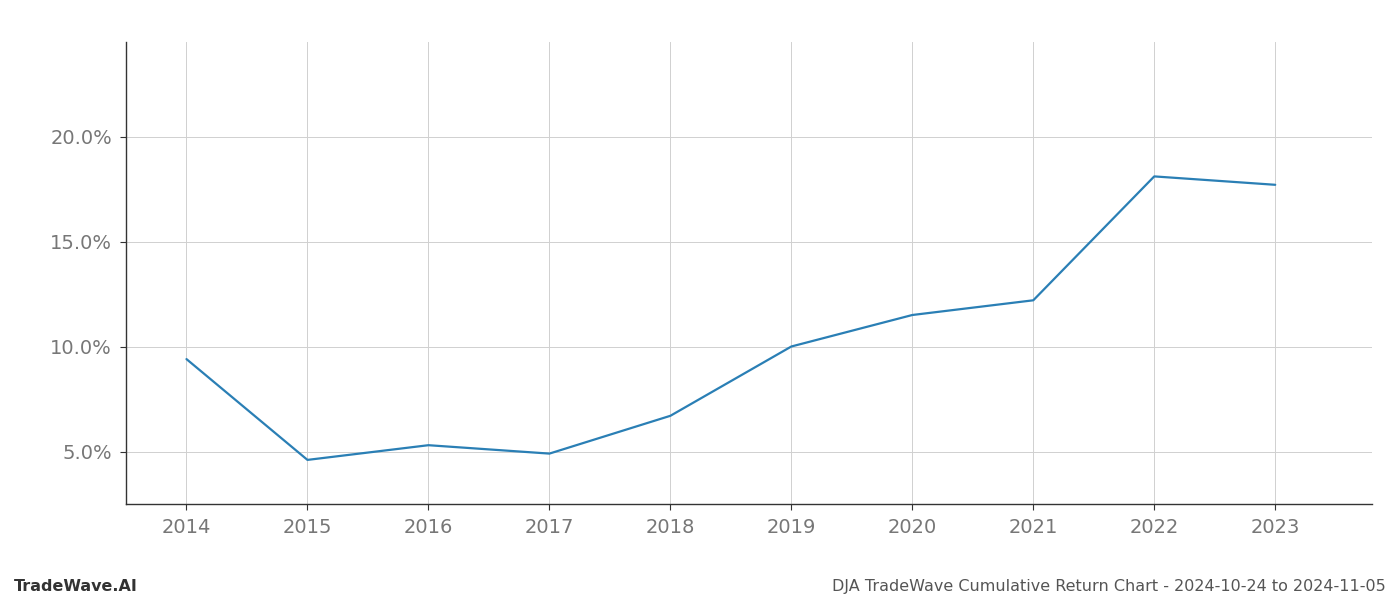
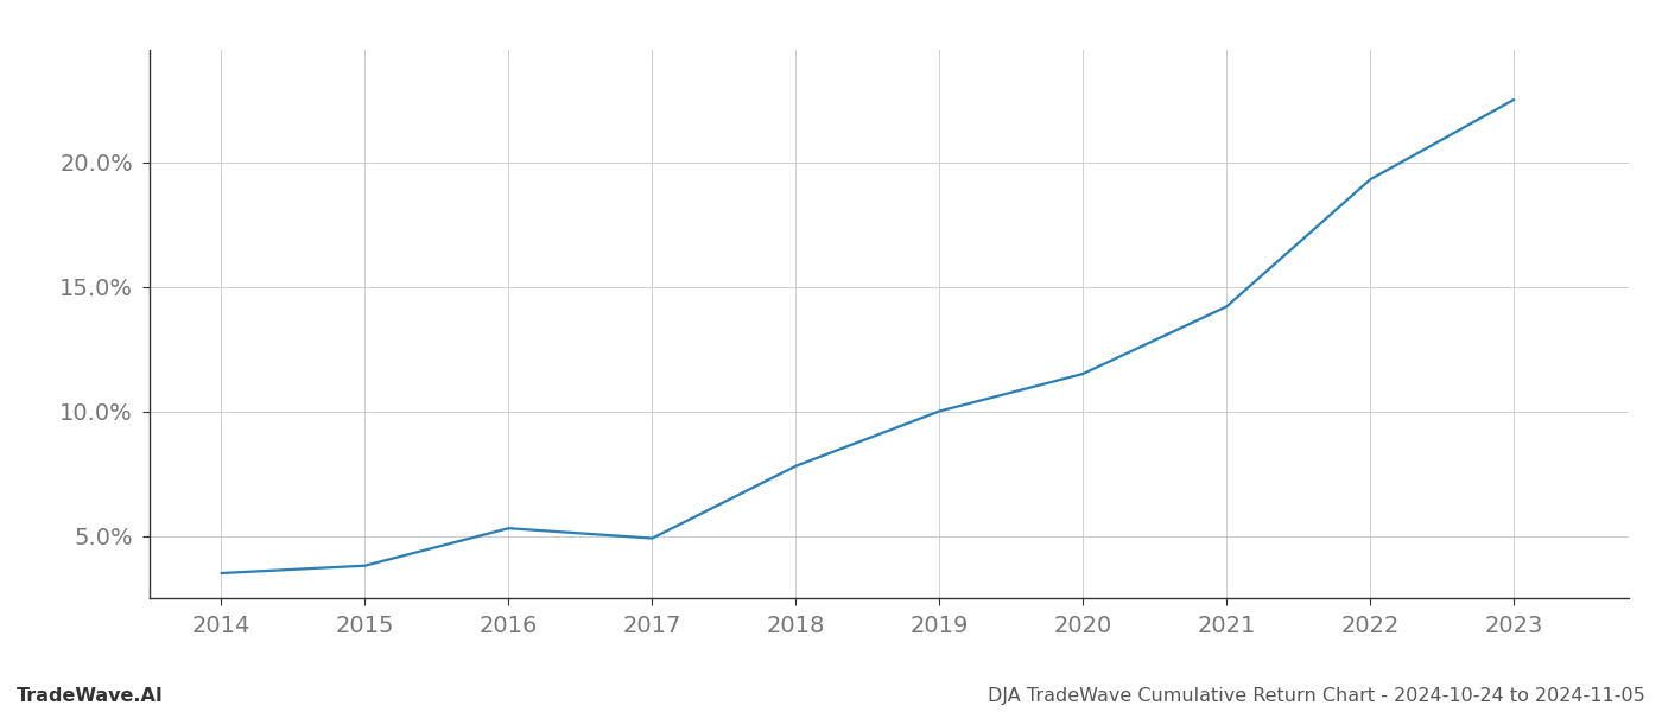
2014: 9.4% -> 3.5%
2015: 4.6% -> 3.8%
2018: 6.7% -> 7.8%
2021: 12.2% -> 14.2%
2022: 18.1% -> 19.3%
2023: 17.7% -> 22.5%
